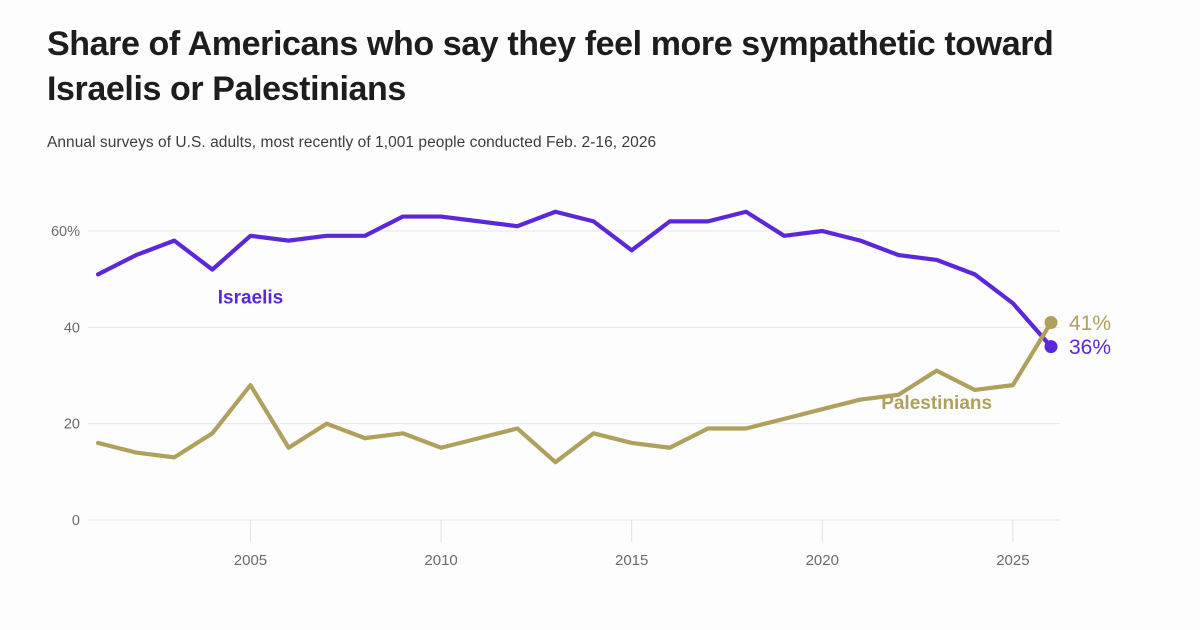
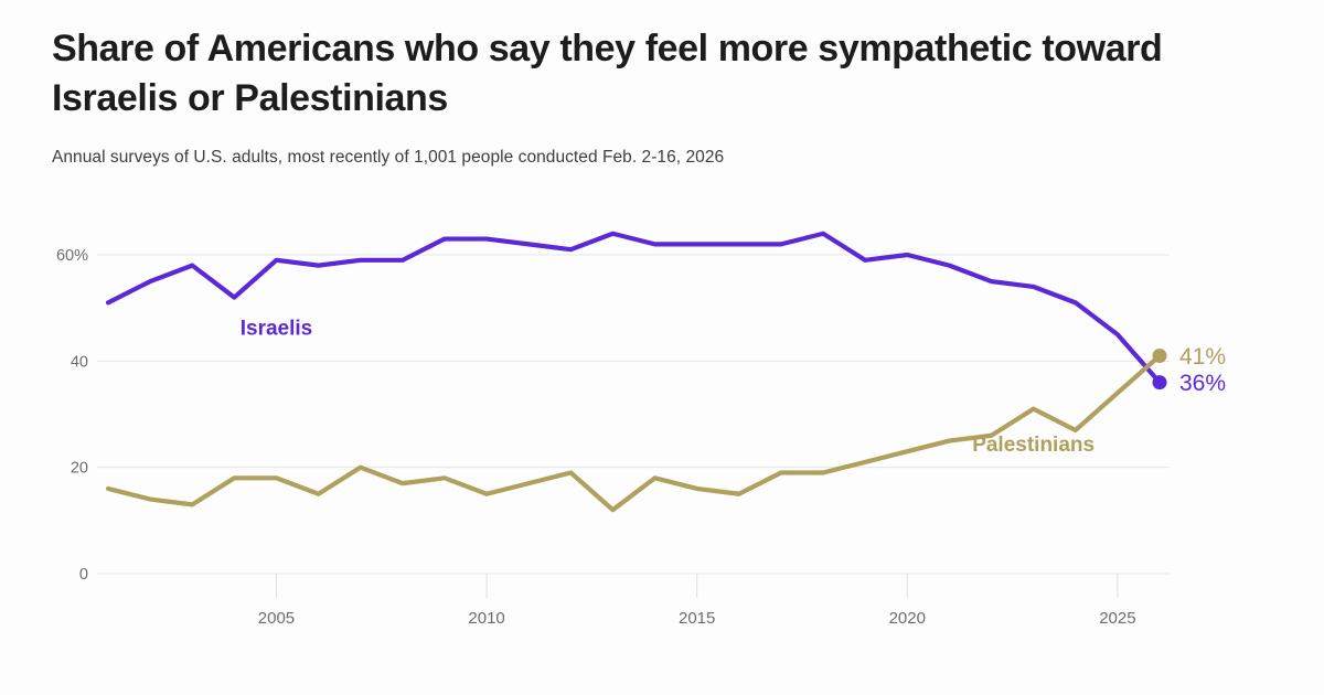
Palestinians/2005: 28% -> 18%
Israelis/2015: 56% -> 62%
Palestinians/2025: 28% -> 34%
